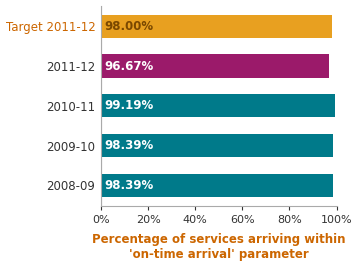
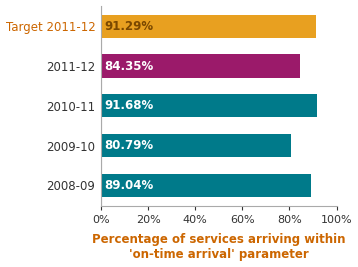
Target 2011-12: 98.00% -> 91.29%
2011-12: 96.67% -> 84.35%
2010-11: 99.19% -> 91.68%
2009-10: 98.39% -> 80.79%
2008-09: 98.39% -> 89.04%
